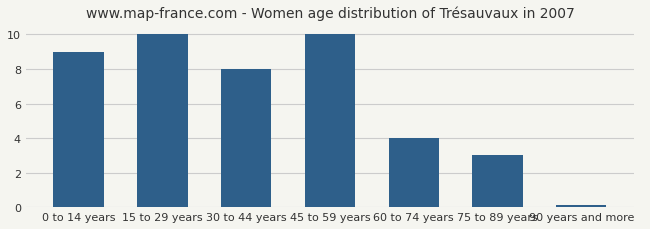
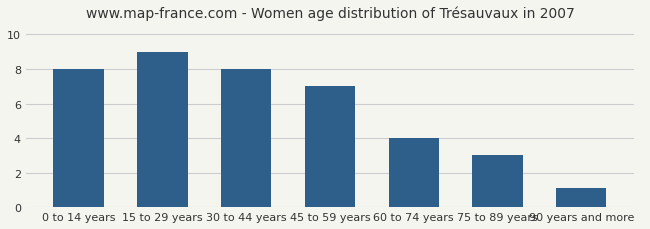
0 to 14 years: 9.0 -> 8.0
15 to 29 years: 10.0 -> 9.0
45 to 59 years: 10.0 -> 7.0
90 years and more: 0.1 -> 1.1
